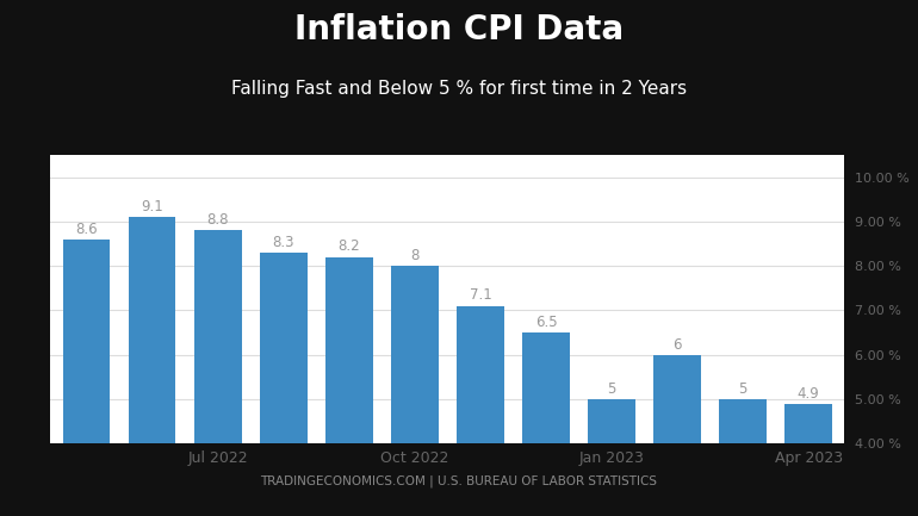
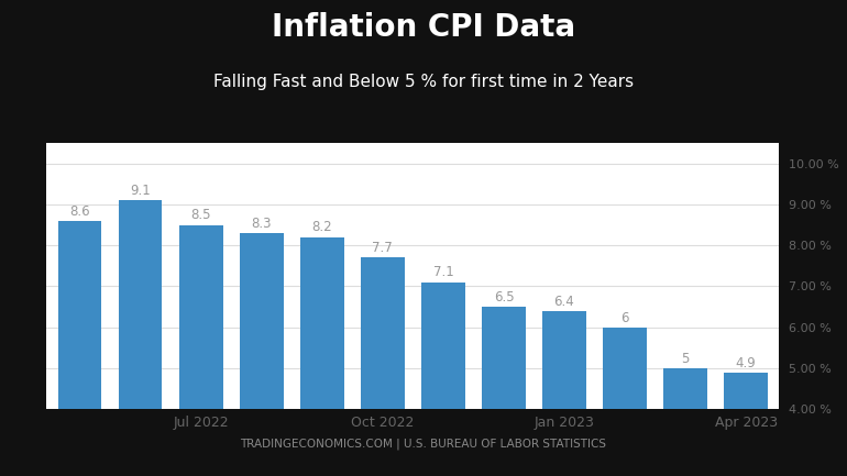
Jul 2022: 8.8 -> 8.5
Oct 2022: 8 -> 7.7
Jan 2023: 5 -> 6.4
